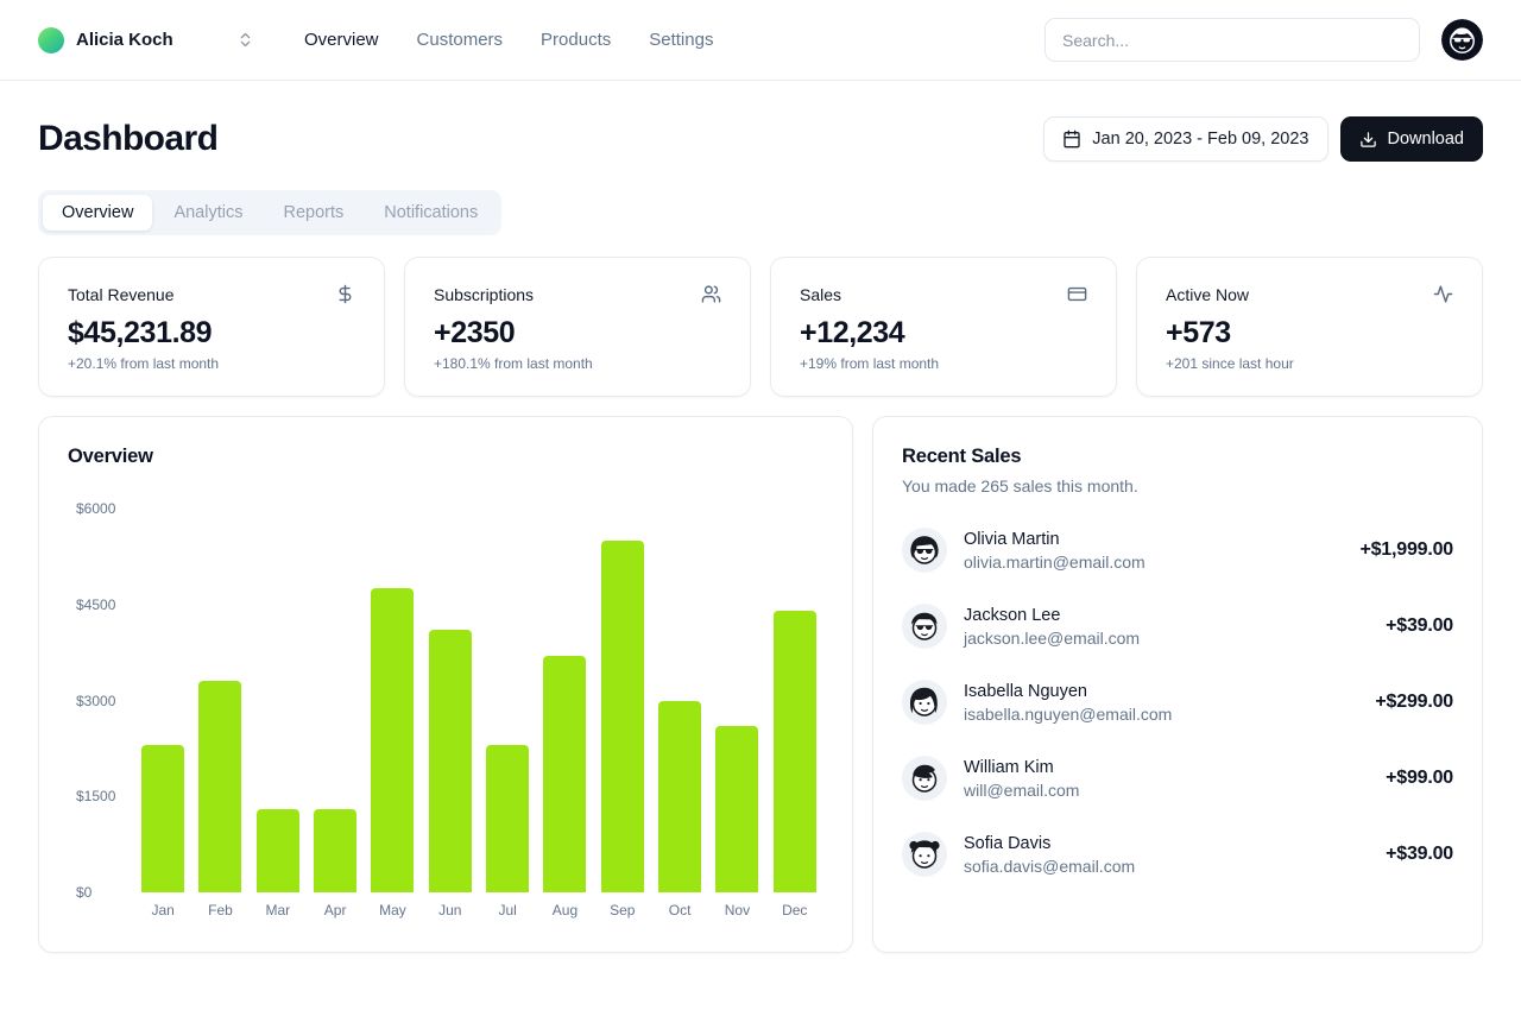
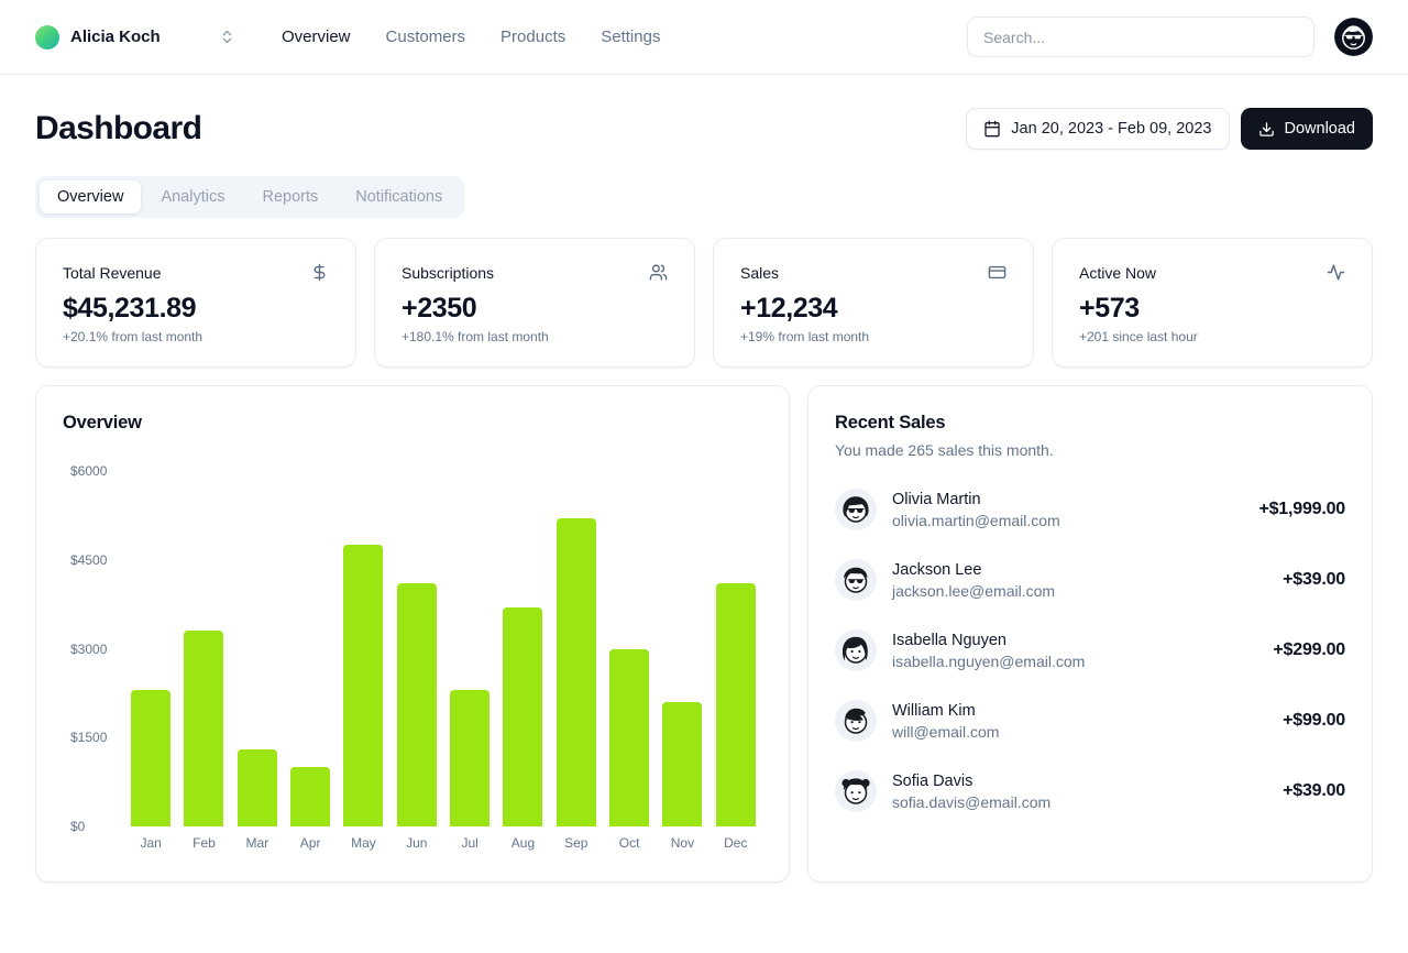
Apr: $1300 -> $1000
Sep: $5500 -> $5200
Nov: $2600 -> $2100
Dec: $4400 -> $4100
